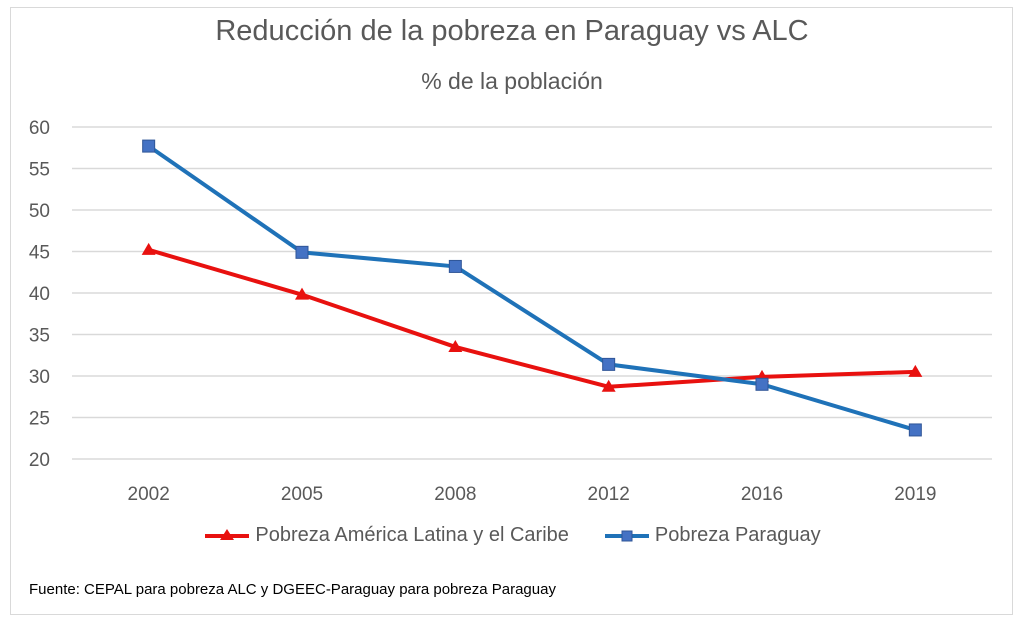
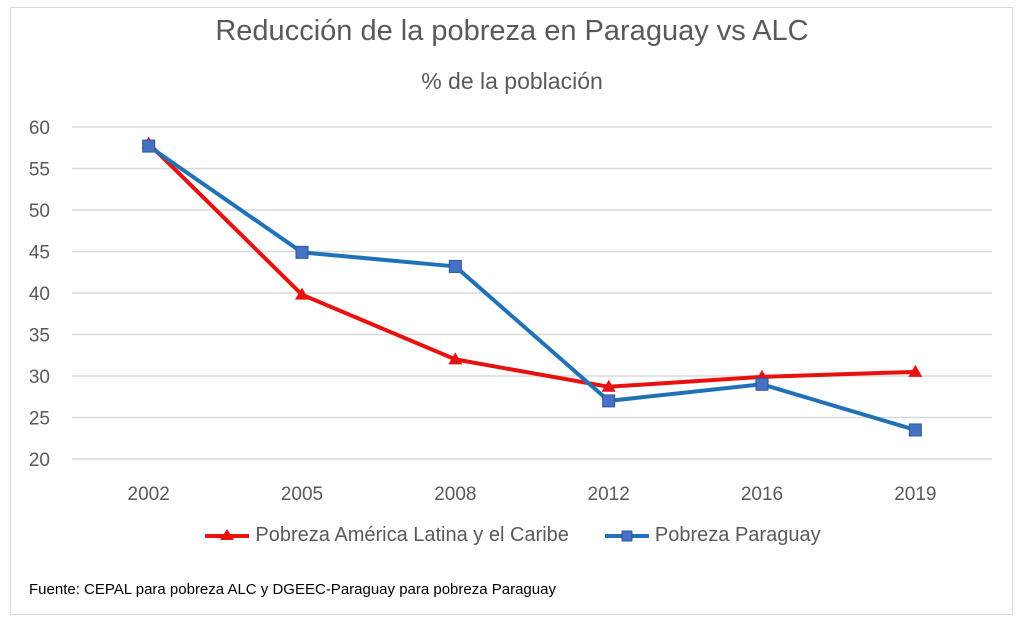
Pobreza América Latina y el Caribe/2002: 45 -> 58
Pobreza América Latina y el Caribe/2008: 34 -> 32
Pobreza Paraguay/2012: 31 -> 27
